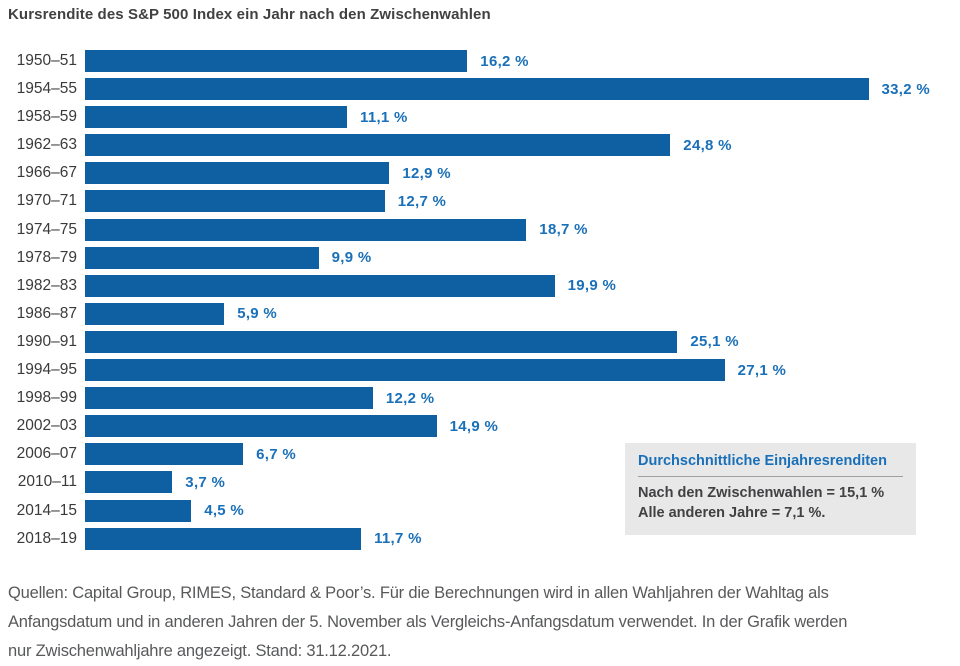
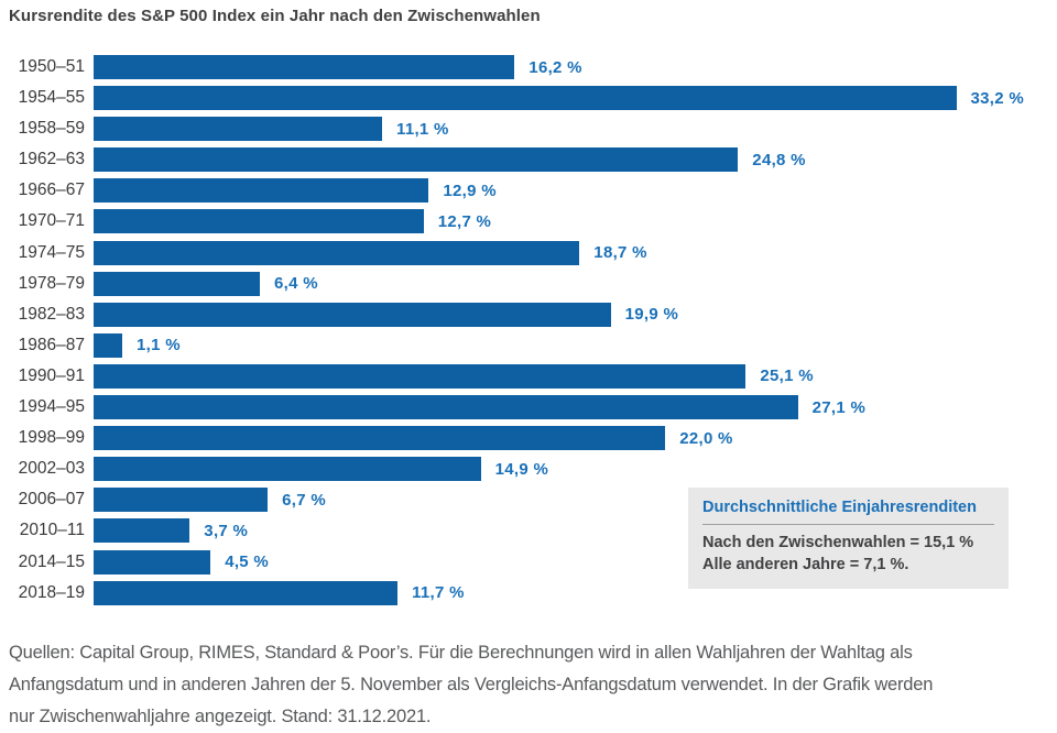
1978–79: 9,9 -> 6,4
1986–87: 5,9 -> 1,1
1998–99: 12,2 -> 22,0
